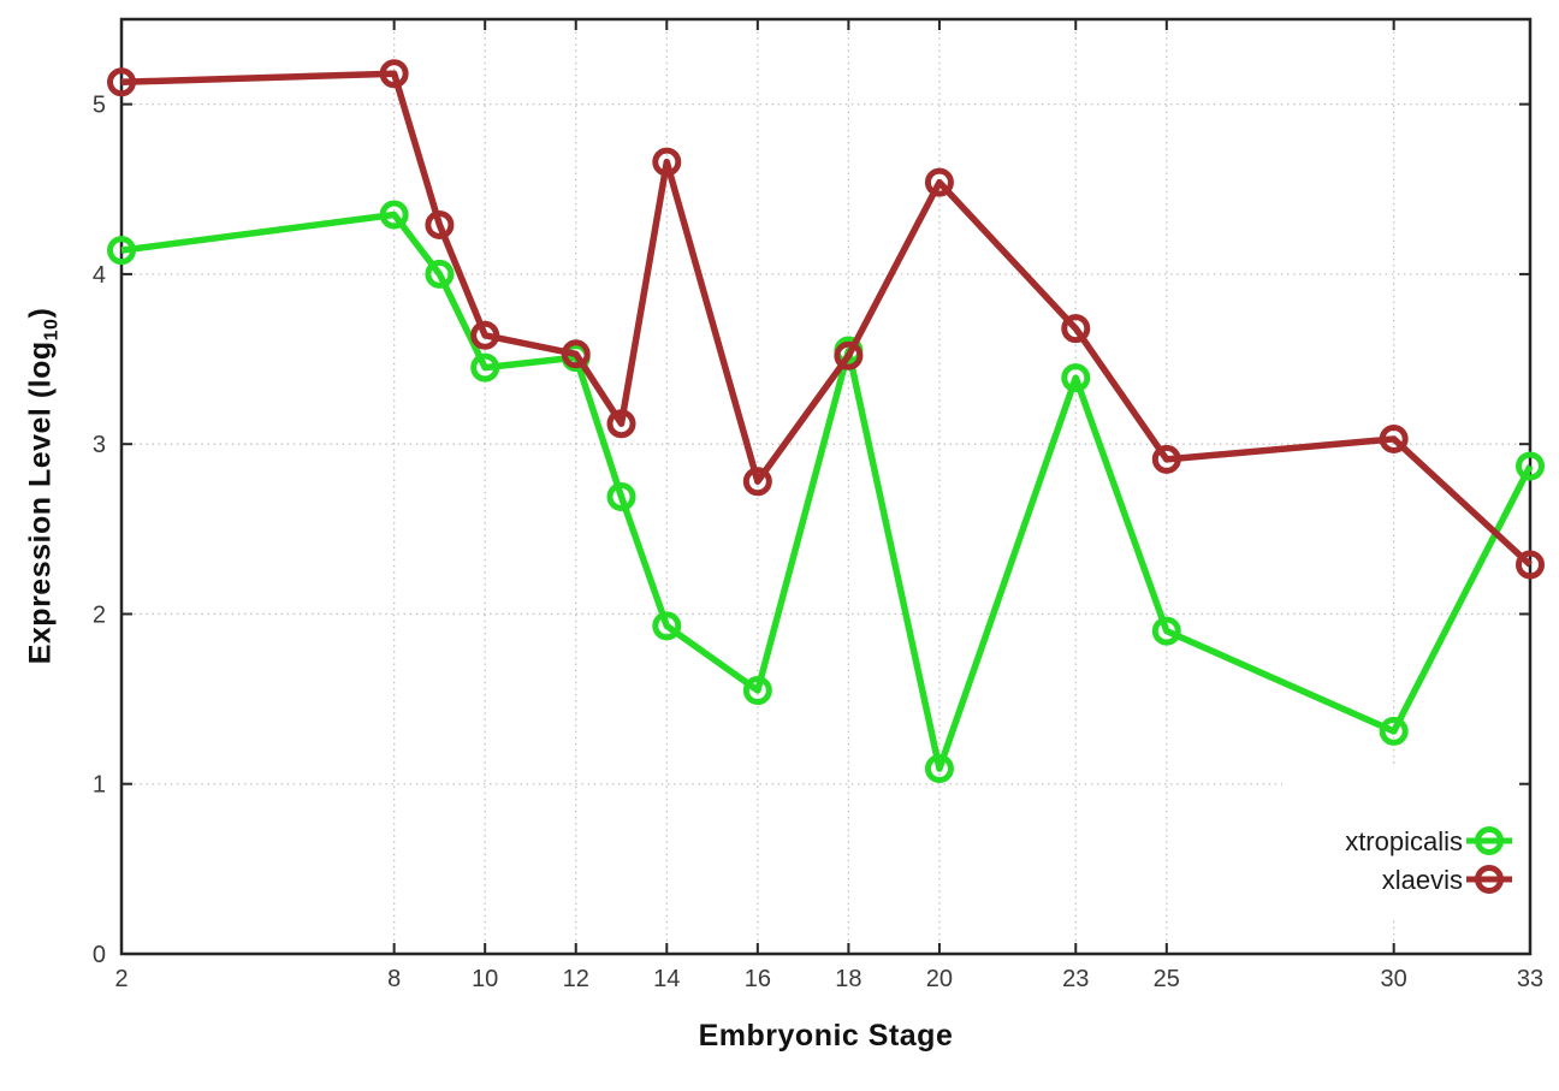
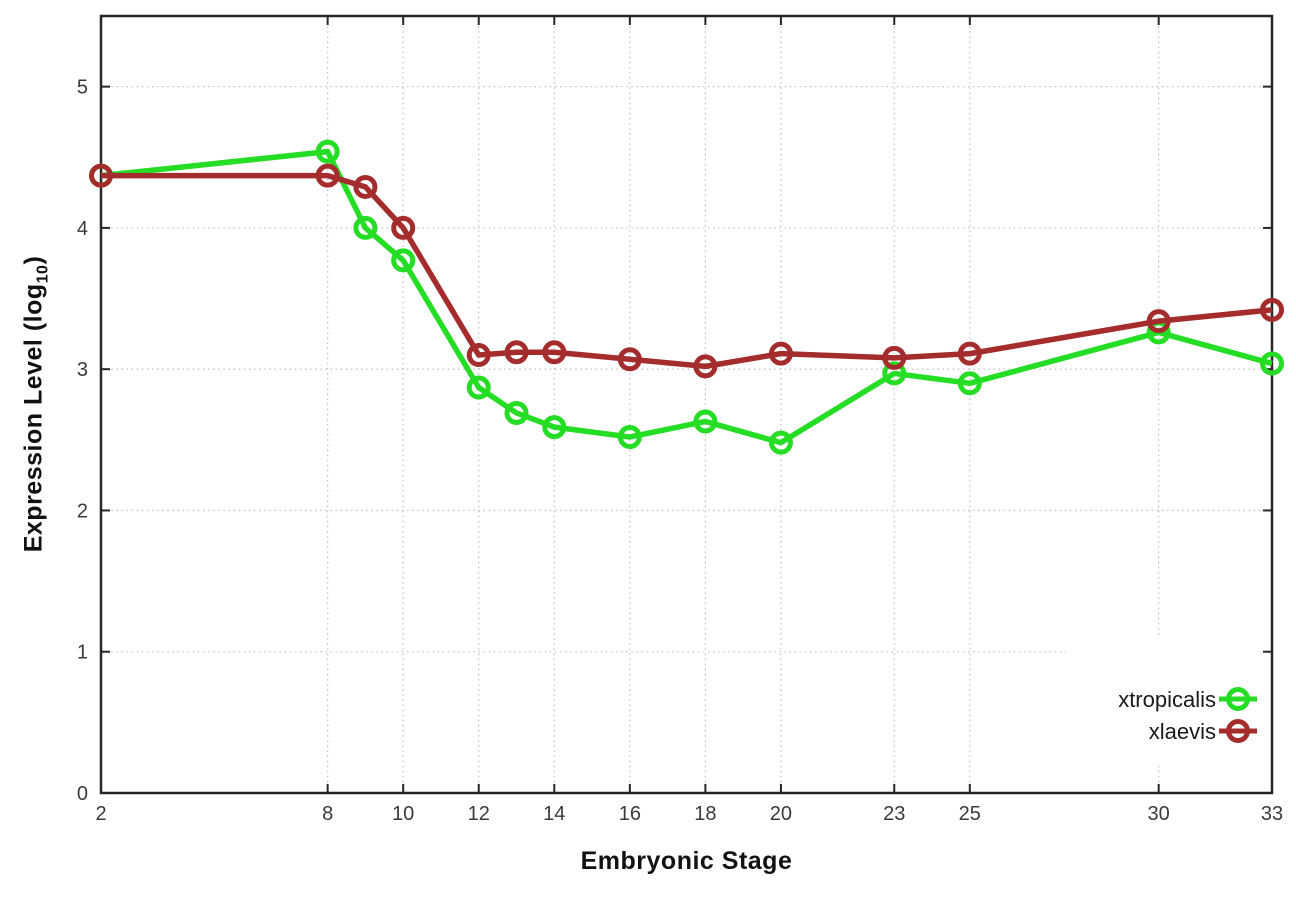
xtropicalis/2: 4.14 -> 4.37
xlaevis/2: 5.13 -> 4.37
xtropicalis/8: 4.35 -> 4.54
xlaevis/8: 5.18 -> 4.37
xtropicalis/10: 3.45 -> 3.77
xlaevis/10: 3.64 -> 4.00
xtropicalis/12: 3.51 -> 2.87
xlaevis/12: 3.53 -> 3.10
xtropicalis/14: 1.93 -> 2.59
xlaevis/14: 4.66 -> 3.12
xtropicalis/16: 1.55 -> 2.52
xlaevis/16: 2.78 -> 3.07
xtropicalis/18: 3.55 -> 2.63
xlaevis/18: 3.52 -> 3.02
xtropicalis/20: 1.09 -> 2.48
xlaevis/20: 4.54 -> 3.11
xtropicalis/23: 3.39 -> 2.97
xlaevis/23: 3.68 -> 3.08
xtropicalis/25: 1.90 -> 2.90
xlaevis/25: 2.91 -> 3.11
xtropicalis/30: 1.31 -> 3.26
xlaevis/30: 3.03 -> 3.34
xtropicalis/33: 2.87 -> 3.04
xlaevis/33: 2.29 -> 3.42
